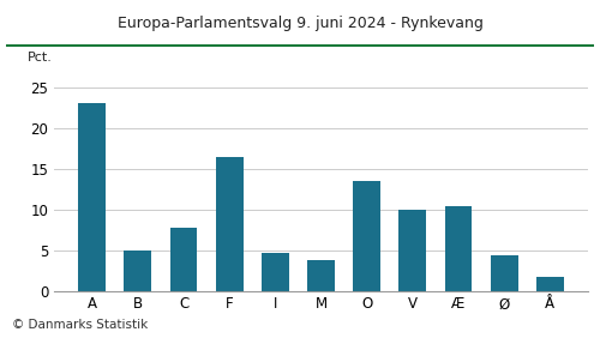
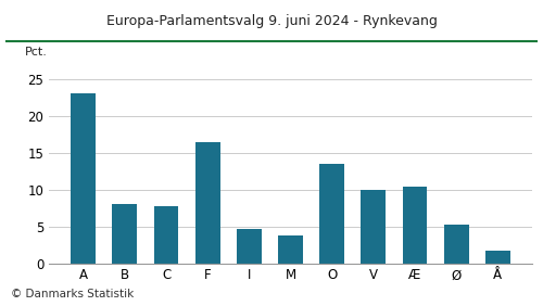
B: 4.9 -> 8.0
Ø: 4.3 -> 5.2
